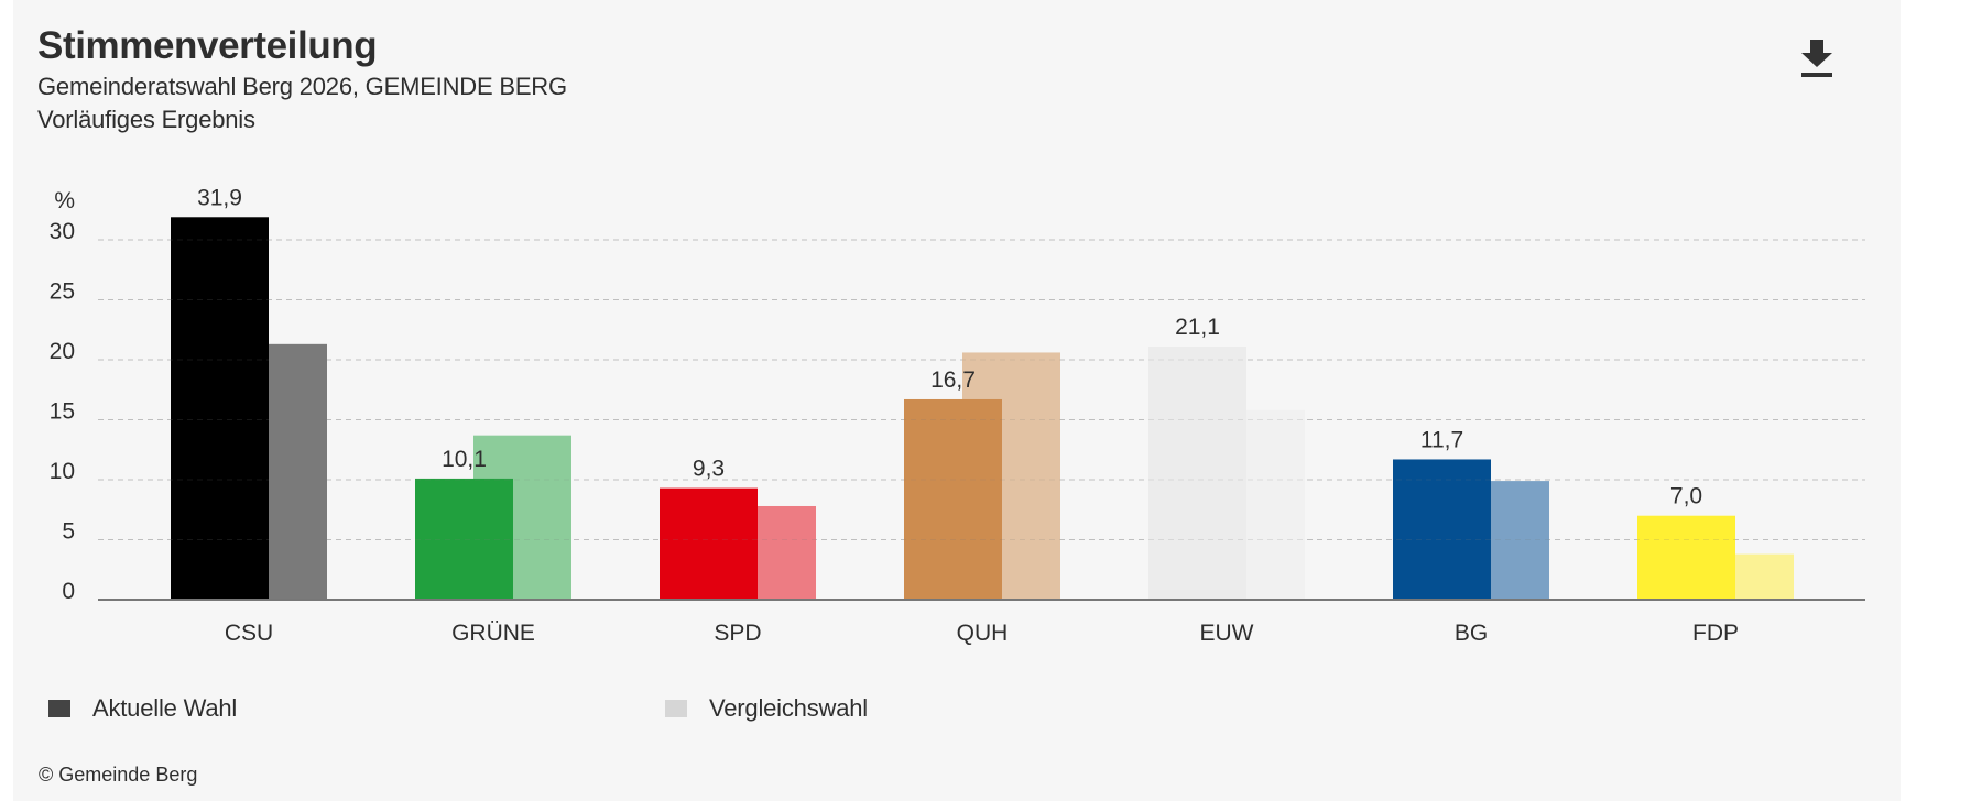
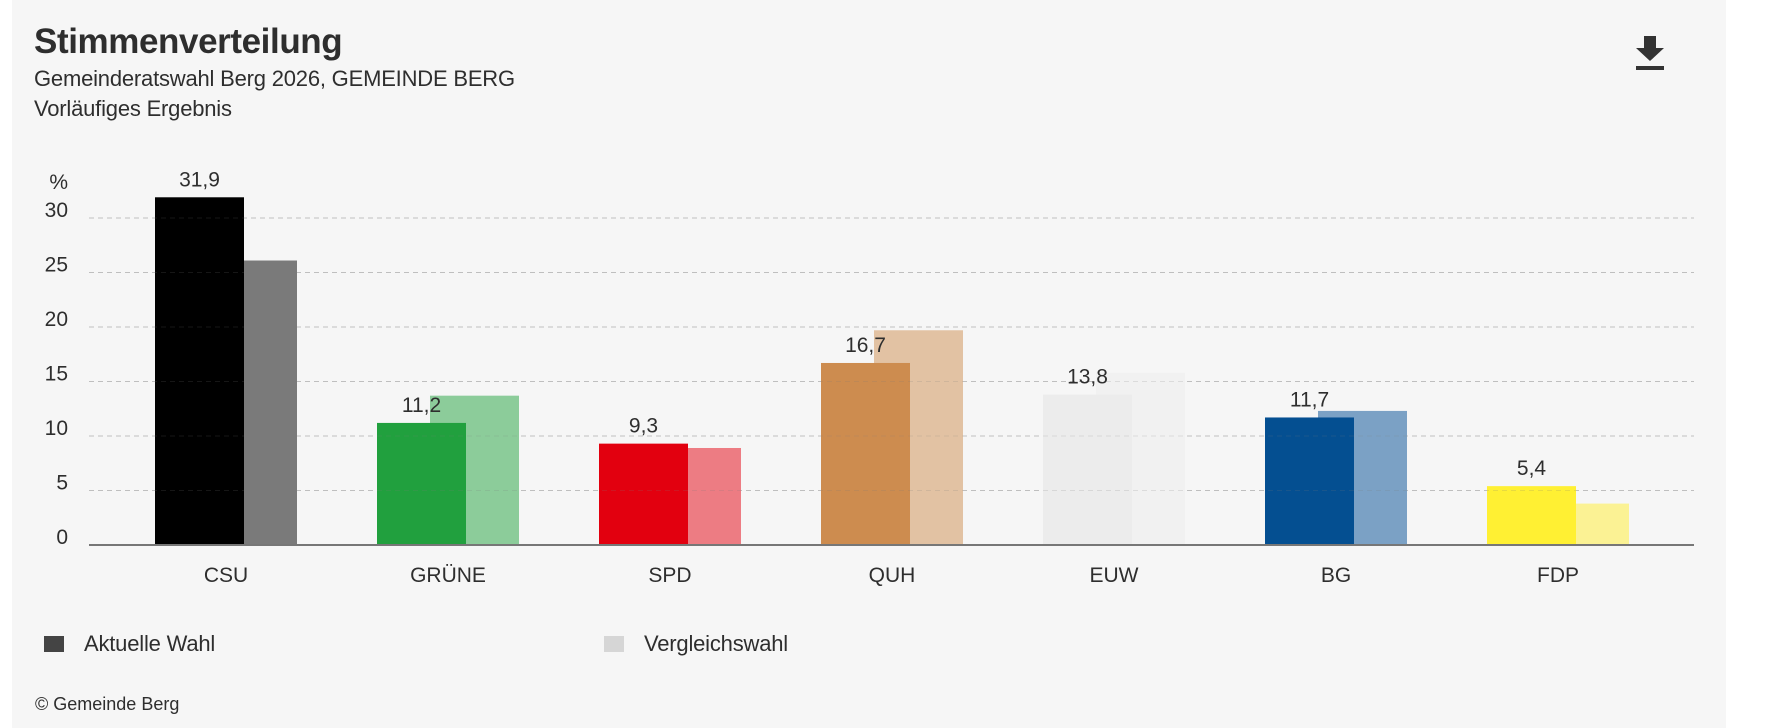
Vergleichswahl/CSU: 21.3 -> 26.1
Aktuelle Wahl/GRÜNE: 10,1 -> 11,2
Vergleichswahl/SPD: 7.8 -> 8.9
Vergleichswahl/QUH: 20.6 -> 19.7
Aktuelle Wahl/EUW: 21,1 -> 13,8
Vergleichswahl/BG: 9.9 -> 12.3
Aktuelle Wahl/FDP: 7,0 -> 5,4
